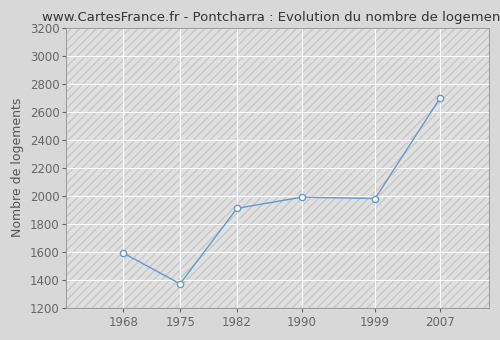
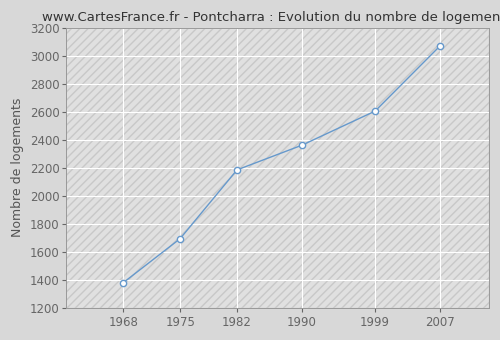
1968: 1590 -> 1380
1975: 1370 -> 1690
1982: 1910 -> 2180
1990: 1990 -> 2360
1999: 1980 -> 2610
2007: 2700 -> 3070
